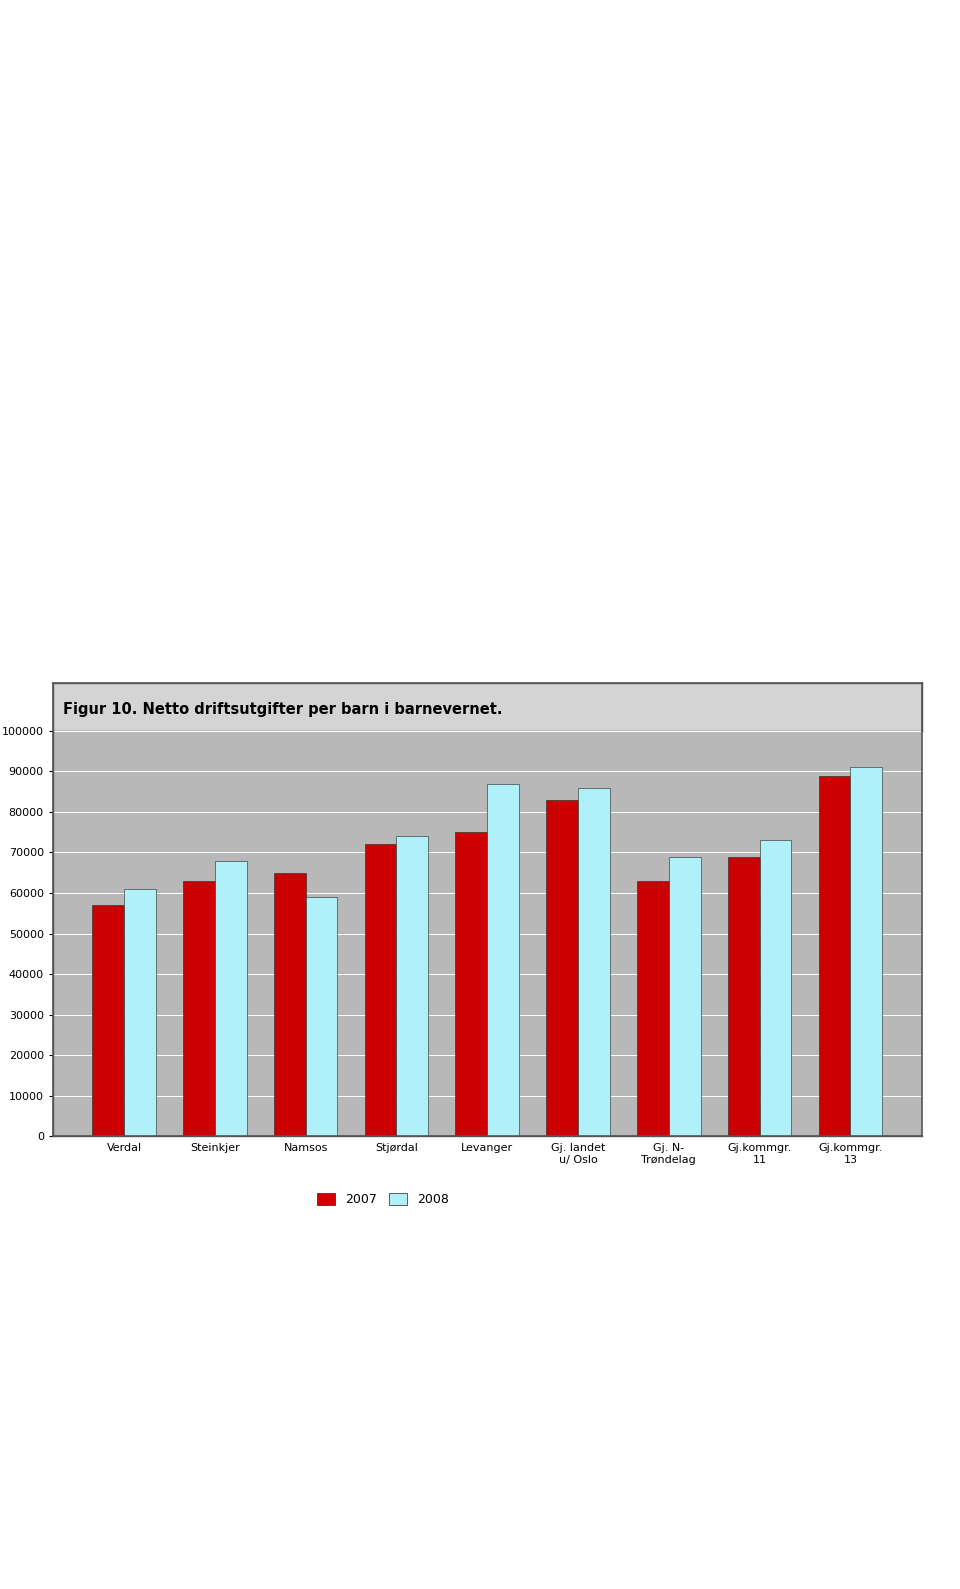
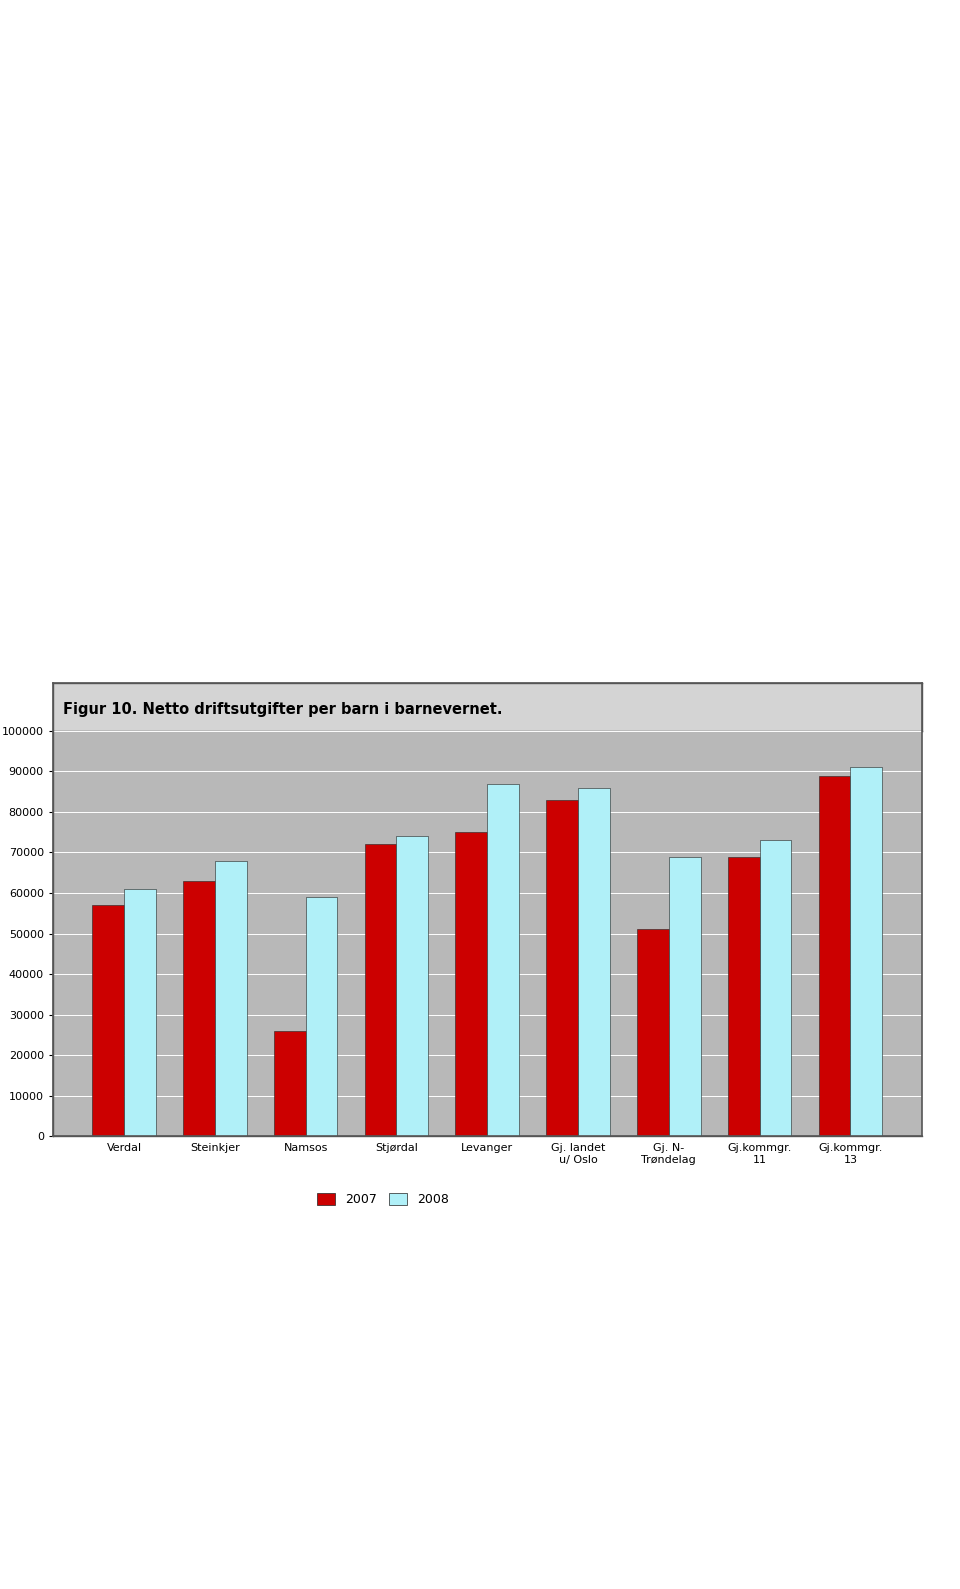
2007/Namsos: 65000 -> 26000
2007/Gj. N- Trøndelag: 63000 -> 51000
